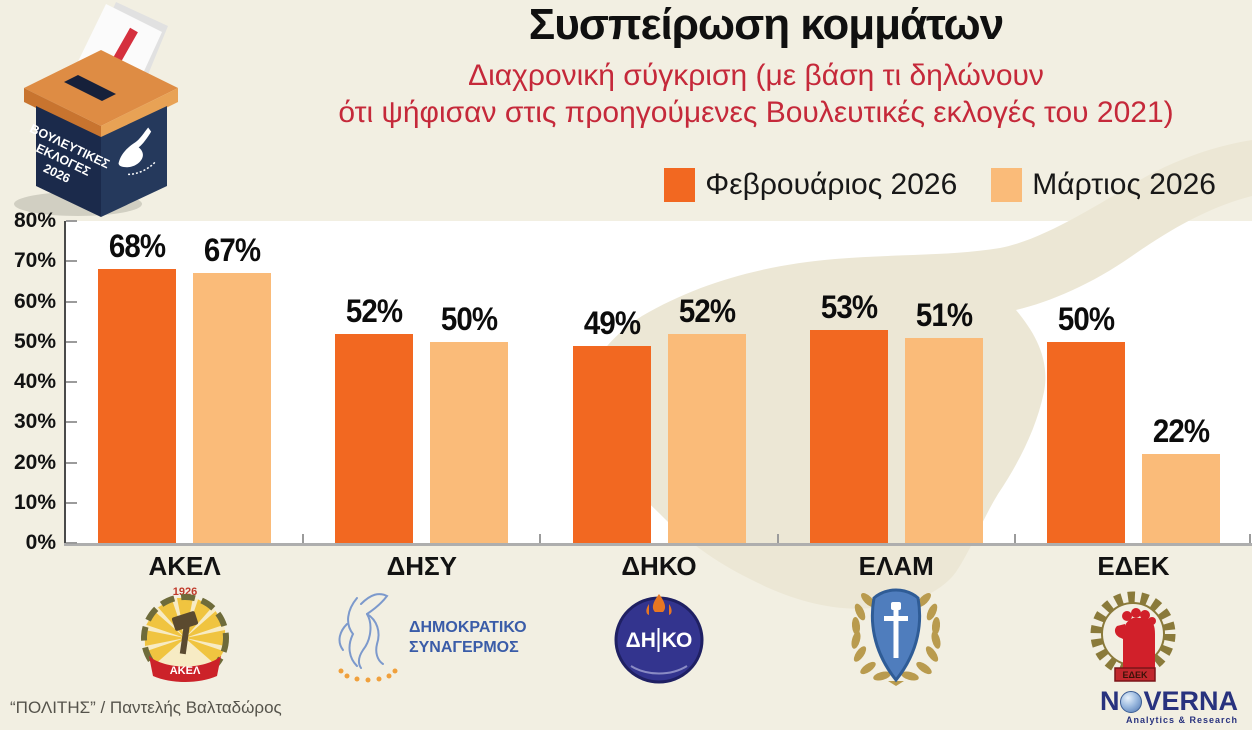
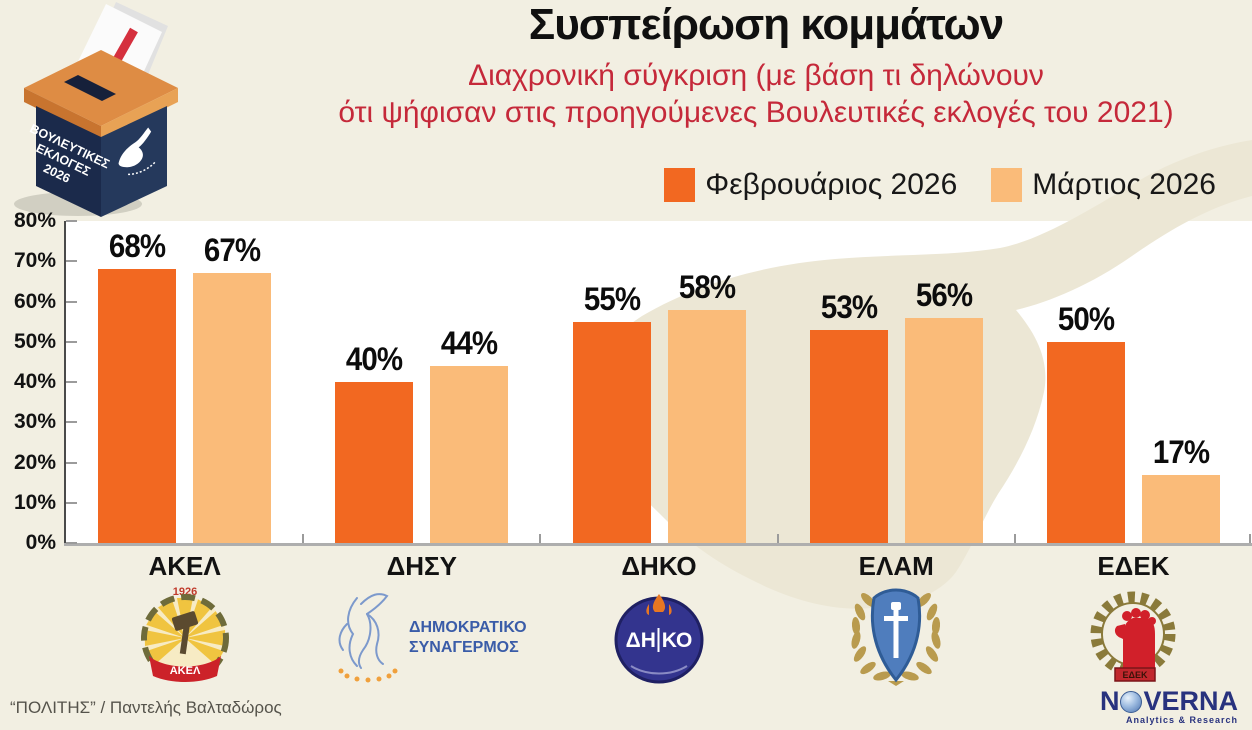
Φεβρουάριος 2026/ΔΗΣΥ: 52% -> 40%
Μάρτιος 2026/ΔΗΣΥ: 50% -> 44%
Φεβρουάριος 2026/ΔΗΚΟ: 49% -> 55%
Μάρτιος 2026/ΔΗΚΟ: 52% -> 58%
Μάρτιος 2026/ΕΛΑΜ: 51% -> 56%
Μάρτιος 2026/ΕΔΕΚ: 22% -> 17%
